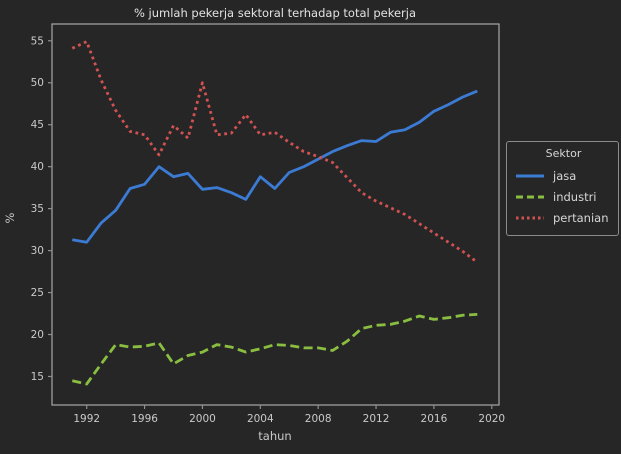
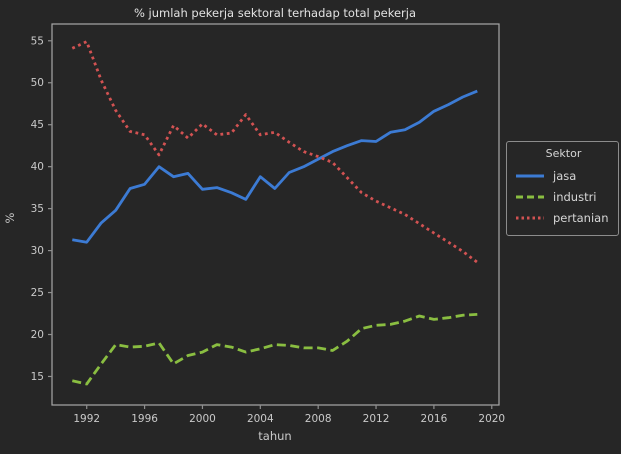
pertanian/2000: 50 -> 45
